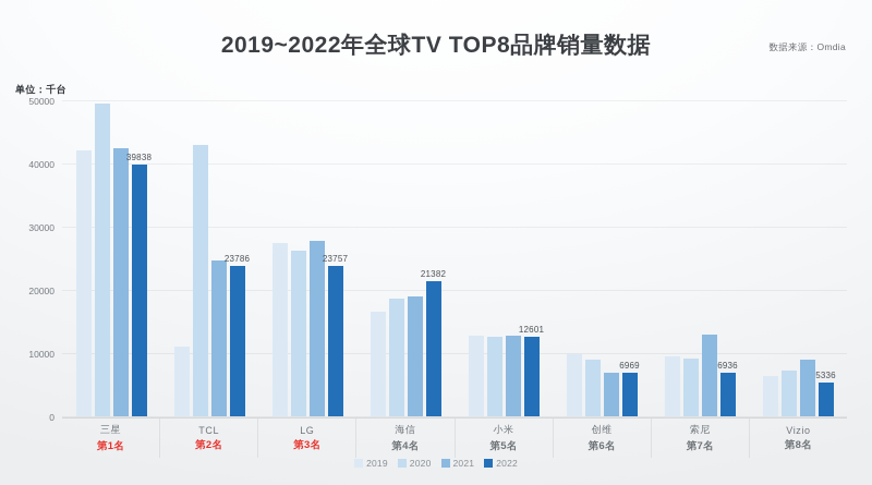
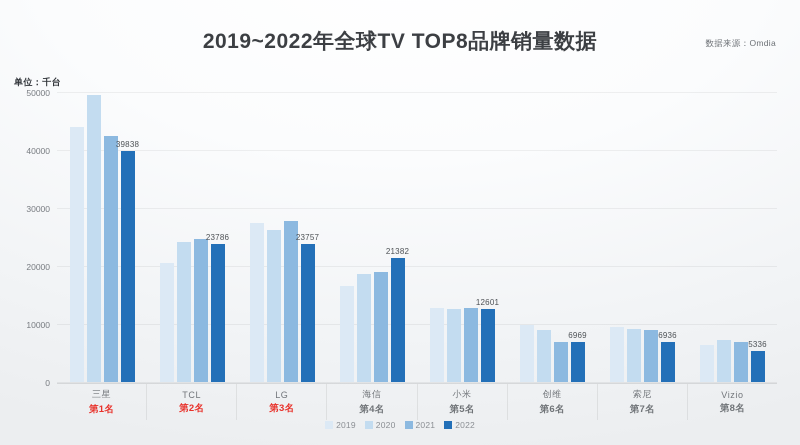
2019/三星: 42000 -> 44000
2019/TCL: 11000 -> 20000
2020/TCL: 43000 -> 24000
2021/索尼: 13000 -> 9000
2021/Vizio: 9000 -> 7000
